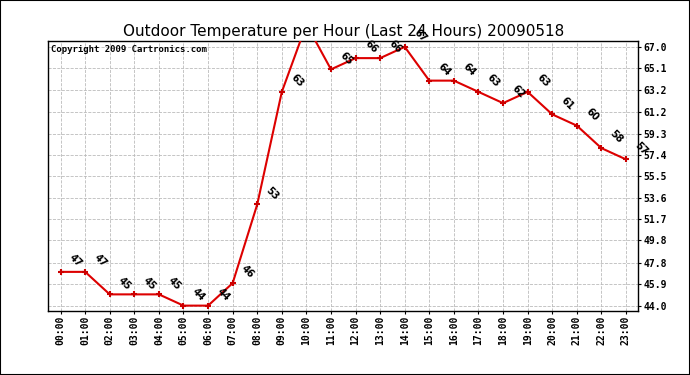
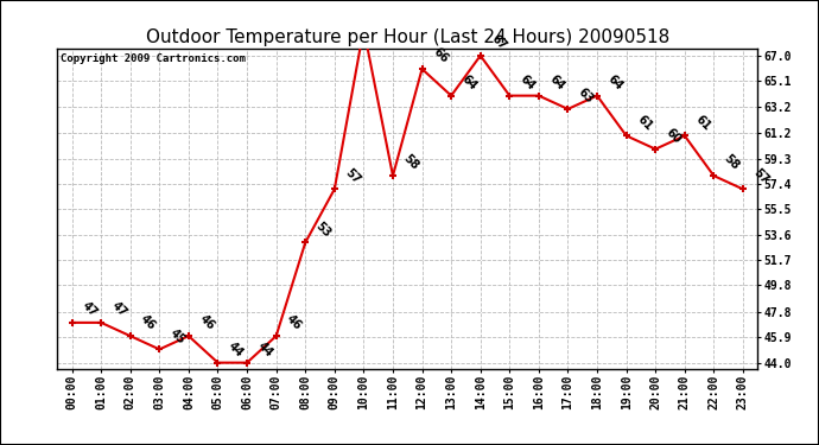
02:00: 45 -> 46
04:00: 45 -> 46
09:00: 63 -> 57
11:00: 65 -> 58
13:00: 66 -> 64
18:00: 62 -> 64
19:00: 63 -> 61
20:00: 61 -> 60
21:00: 60 -> 61
